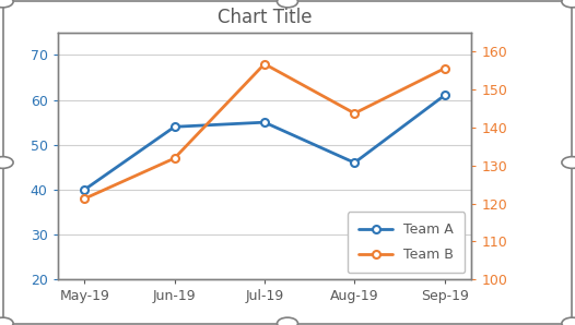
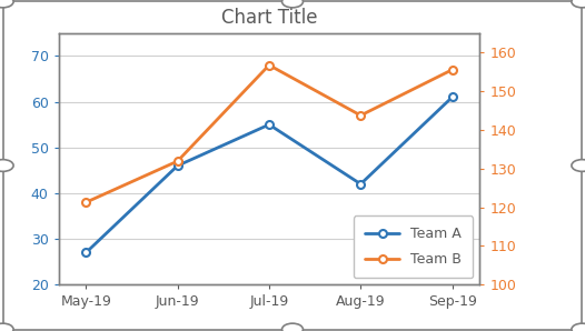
Team A/May-19: 40 -> 27
Team A/Jun-19: 54 -> 46
Team A/Aug-19: 46 -> 42
